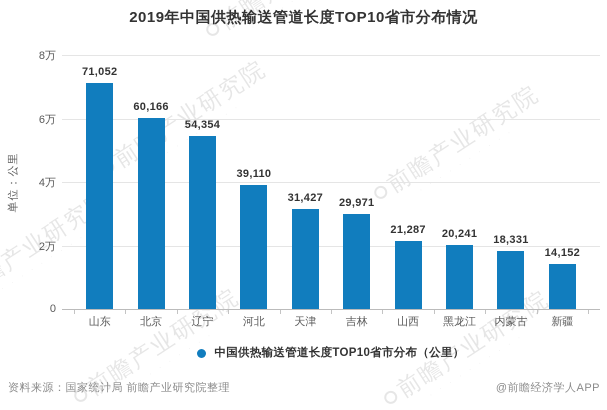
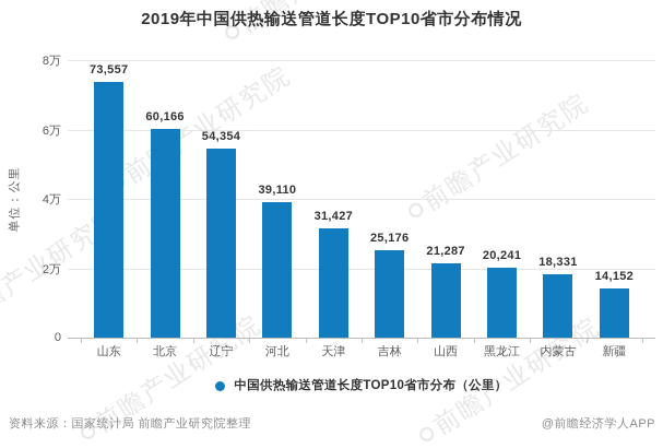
山东: 71,052 -> 73,557
吉林: 29,971 -> 25,176
